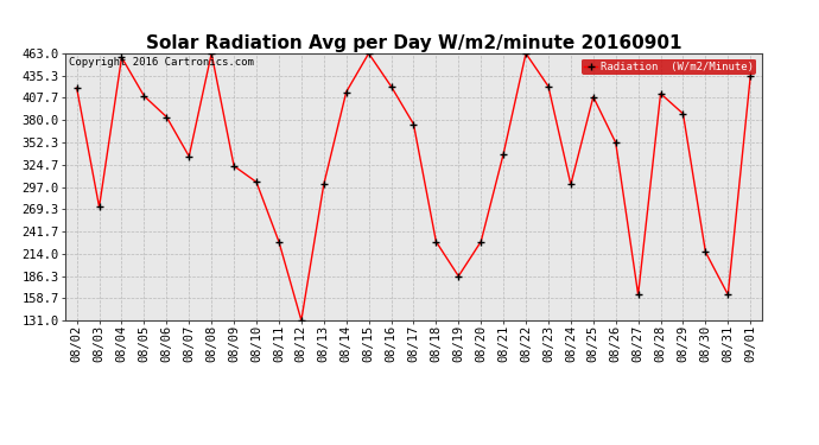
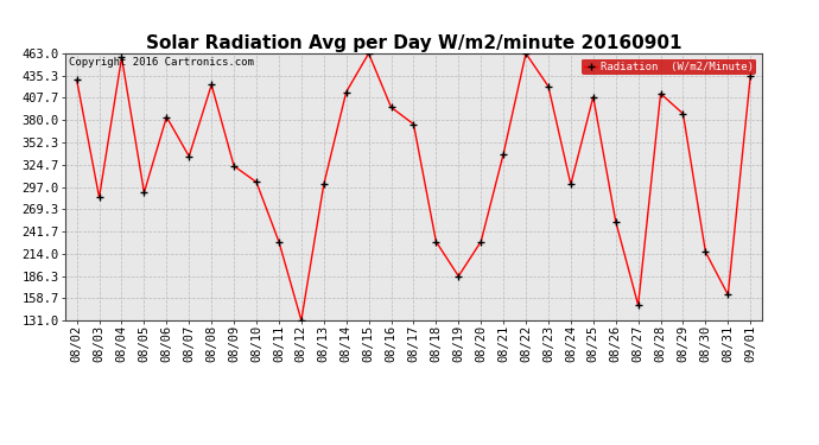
08/02: 420 -> 430
08/03: 272 -> 284
08/05: 410 -> 290
08/08: 463 -> 424
08/16: 422 -> 396
08/26: 352 -> 254
08/27: 163 -> 150
